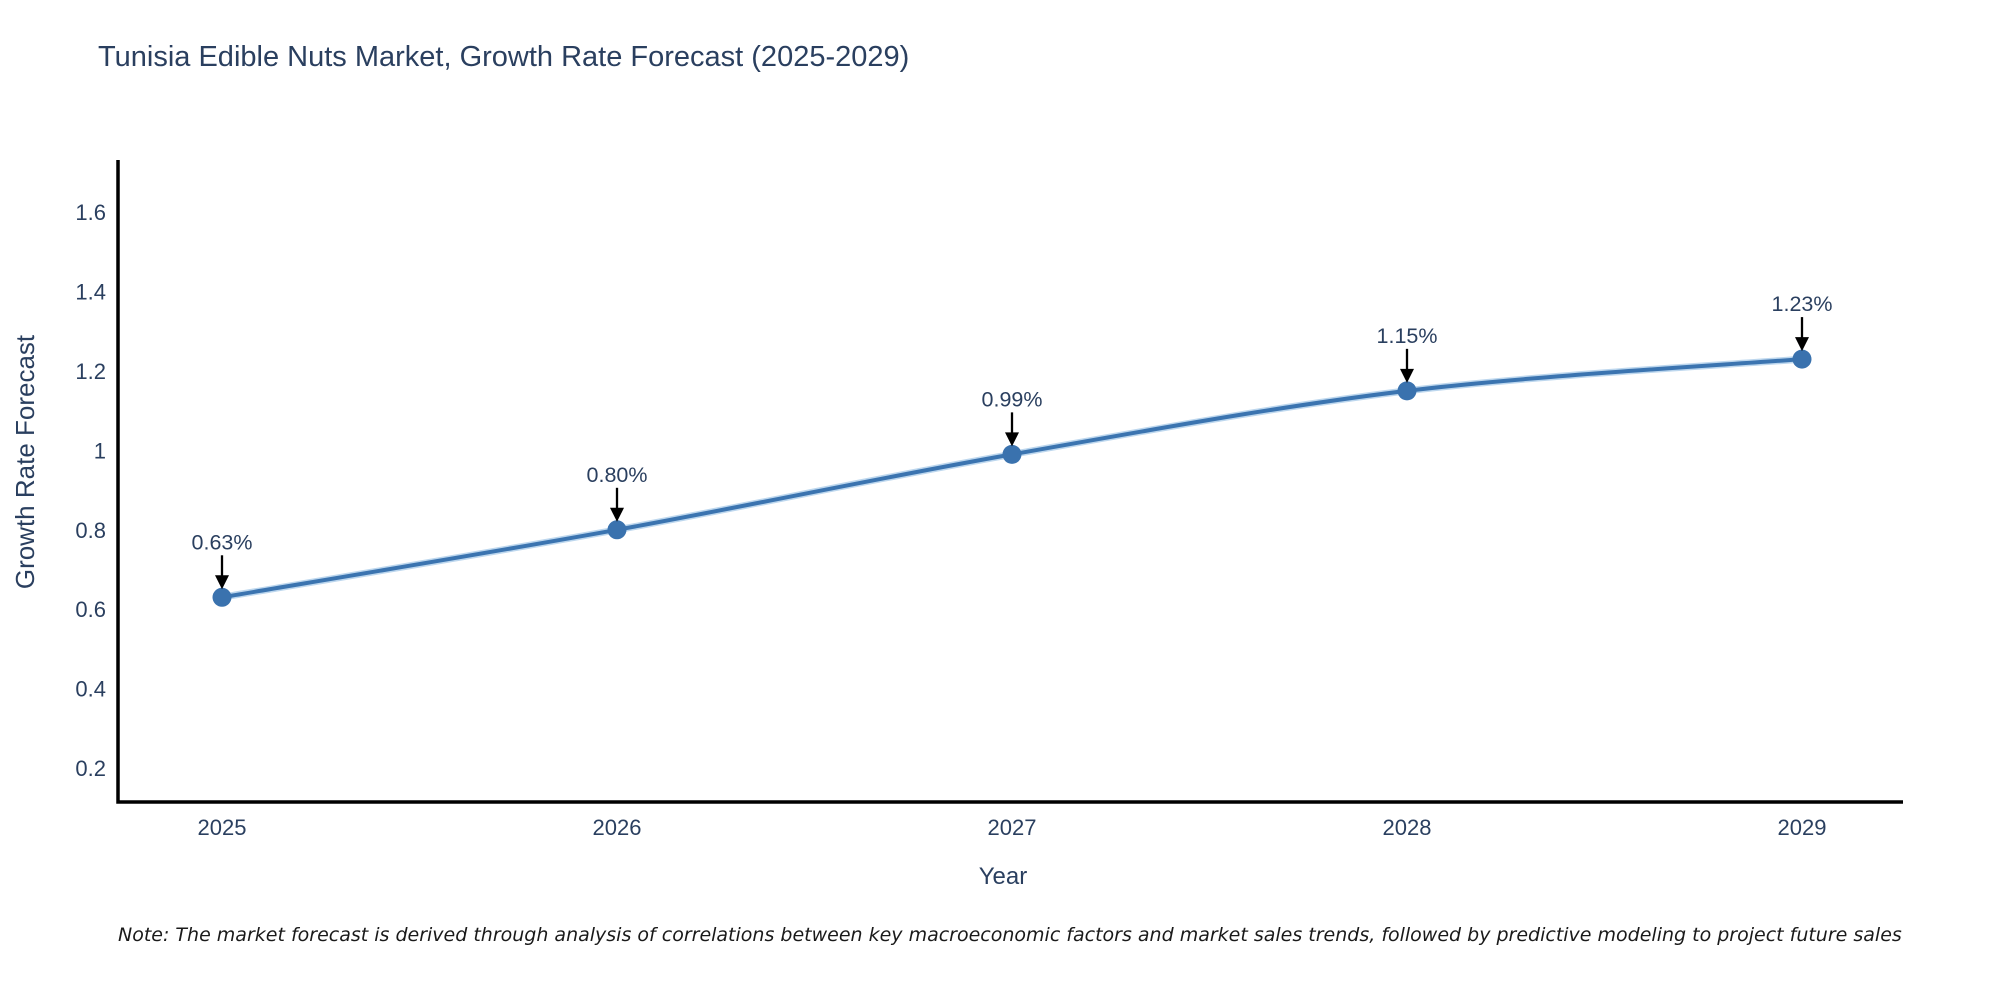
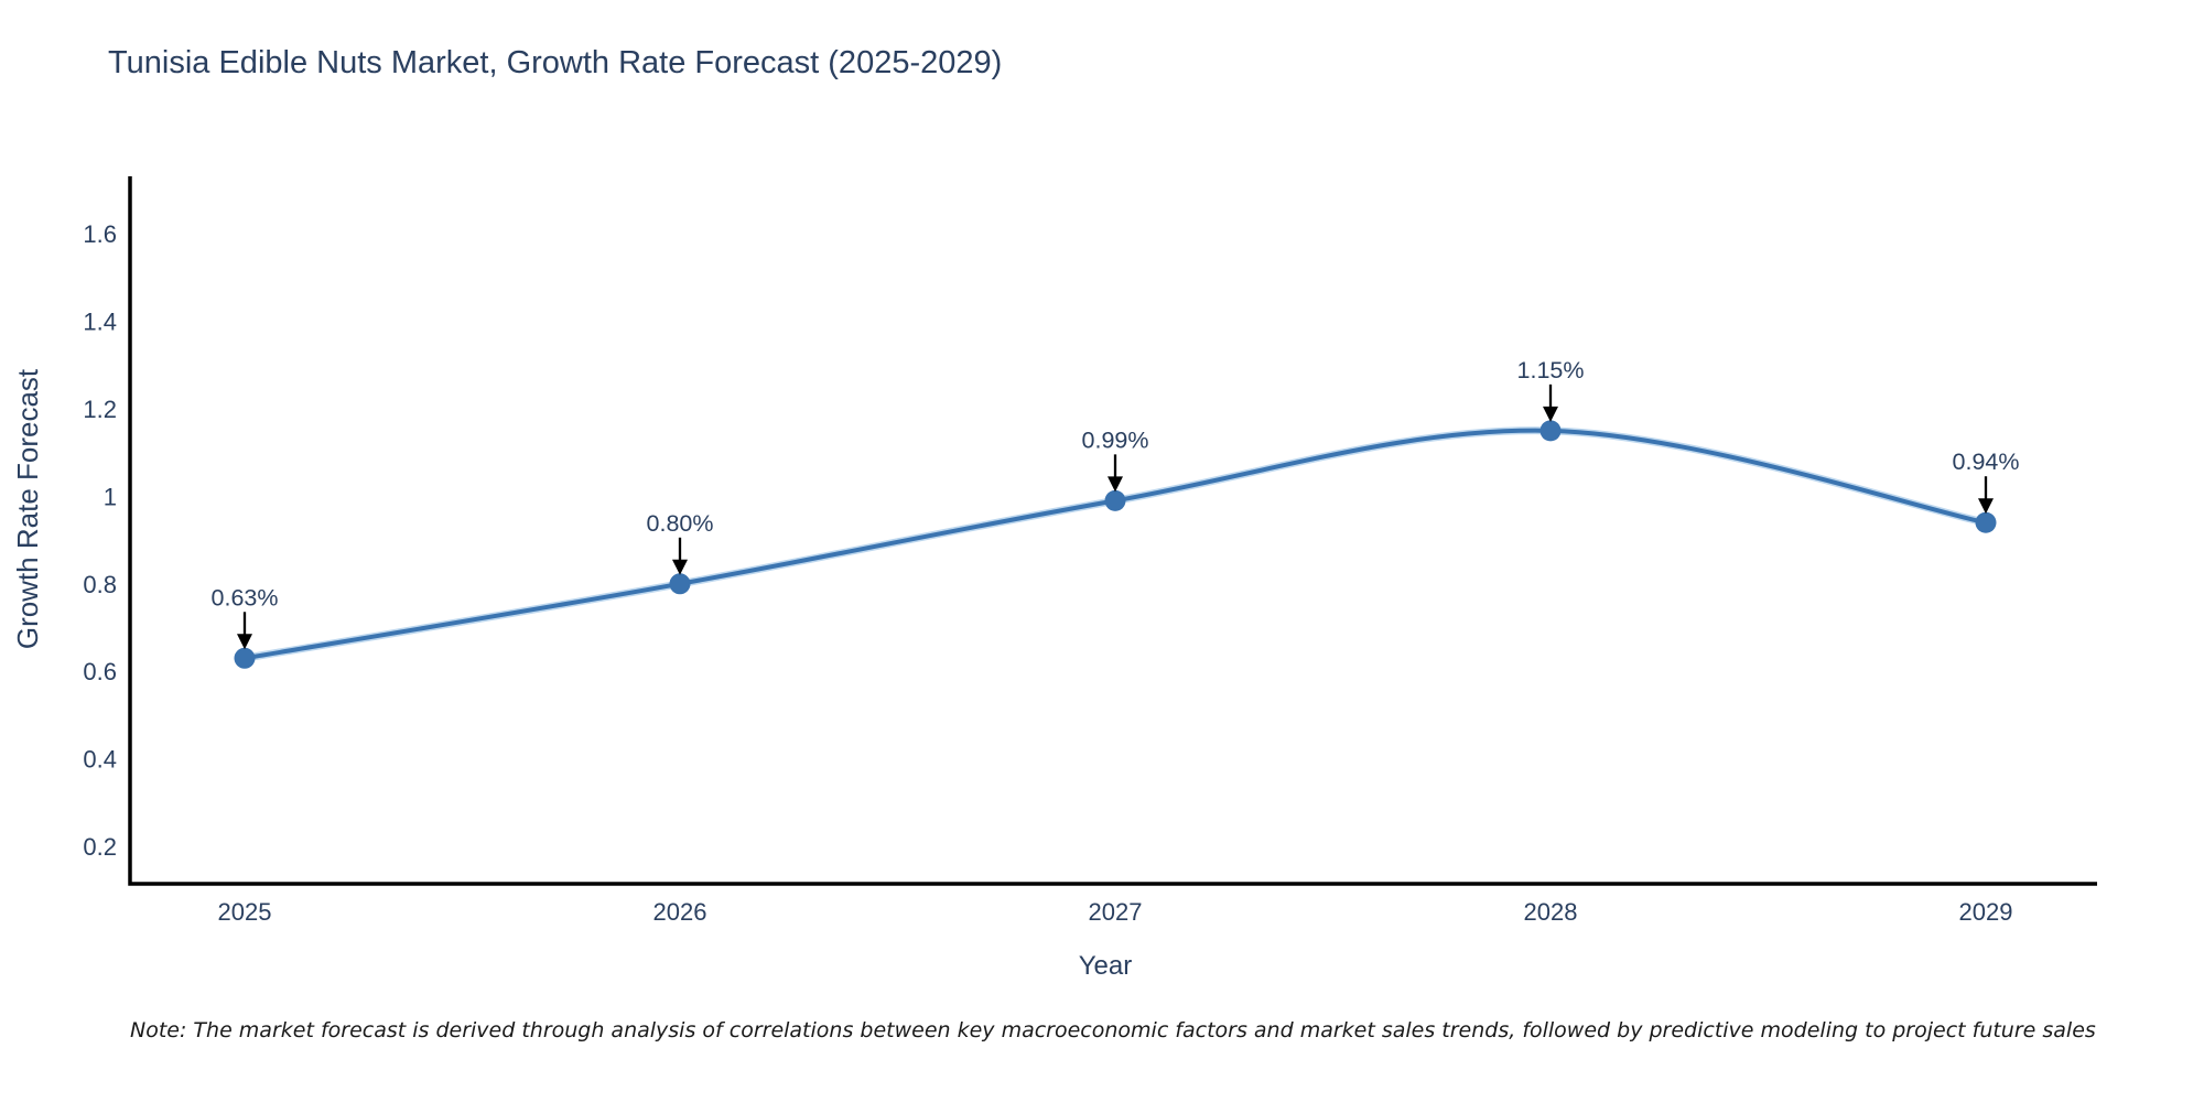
2029: 1.23% -> 0.94%
